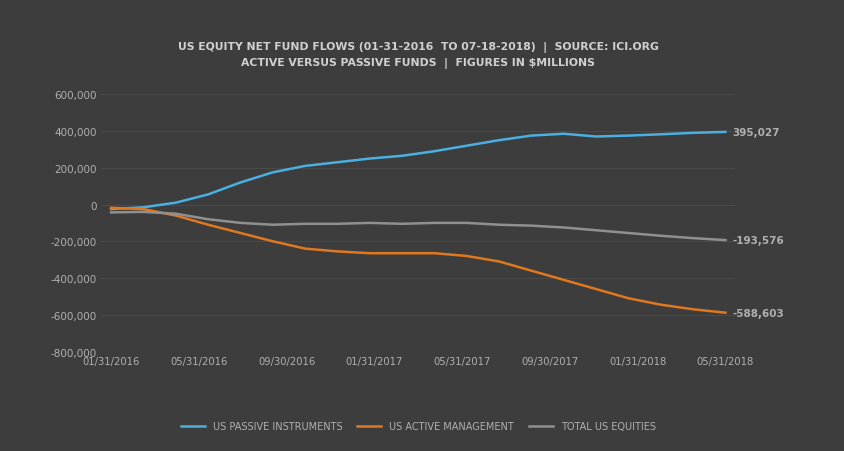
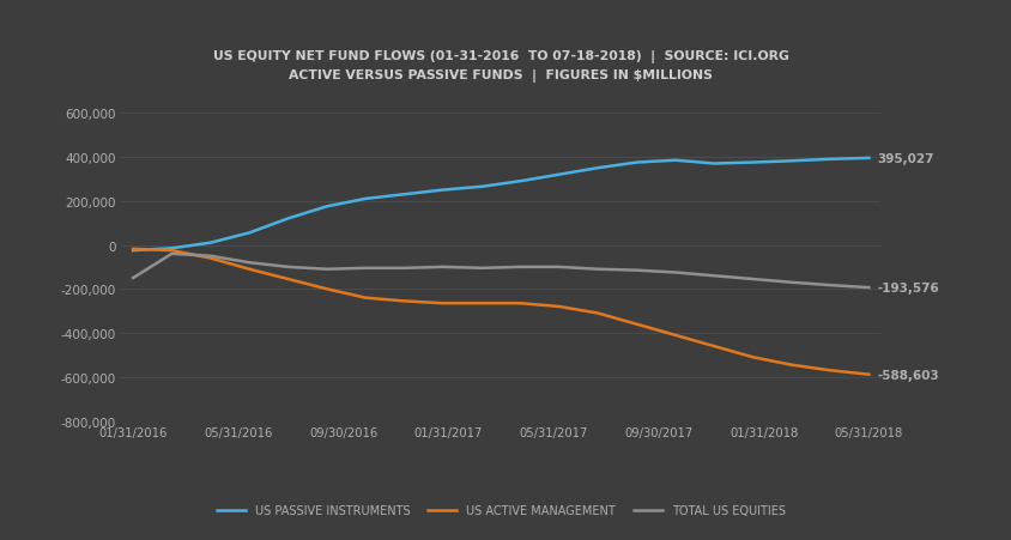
TOTAL US EQUITIES/01/31/2016: -40,000 -> -150,000
